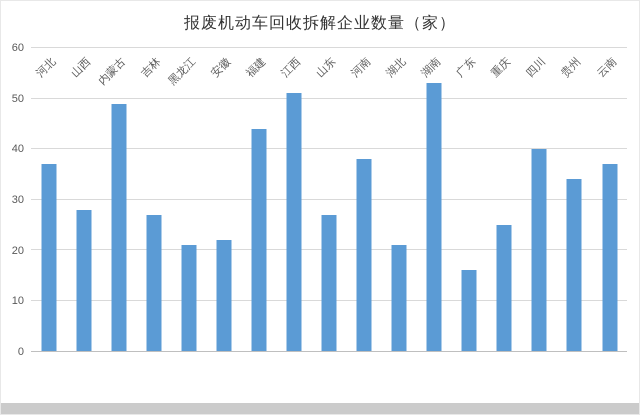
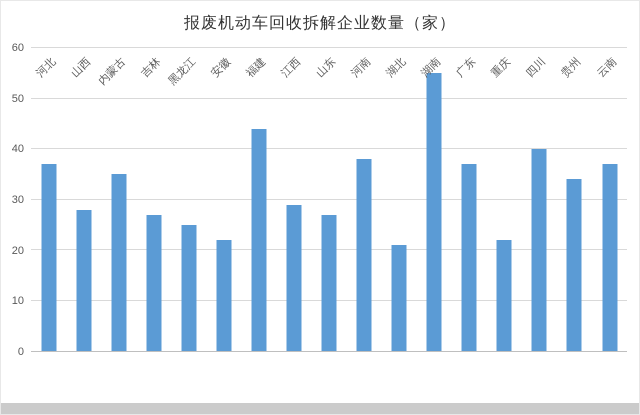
内蒙古: 49 -> 35
黑龙江: 21 -> 25
江西: 51 -> 29
湖南: 53 -> 55
广东: 16 -> 37
重庆: 25 -> 22
